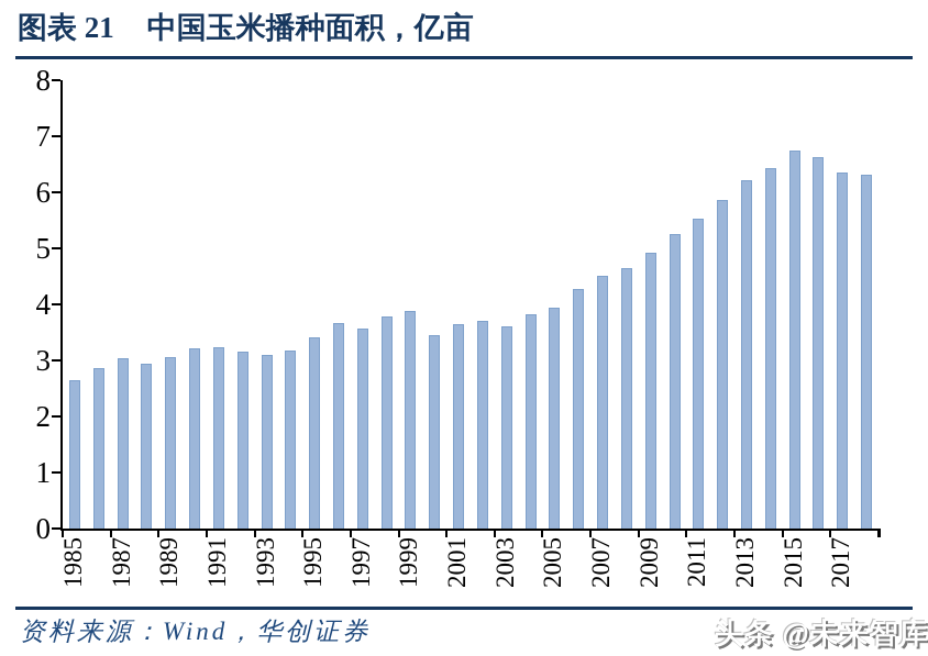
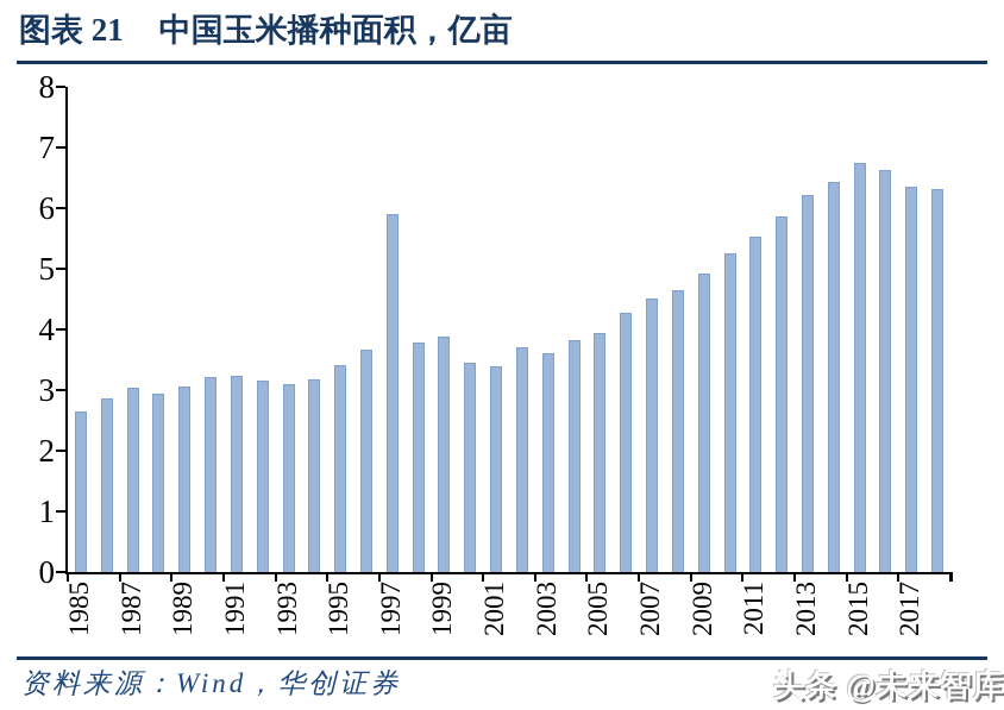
1997: 3.6 -> 5.9
2001: 3.6 -> 3.4
